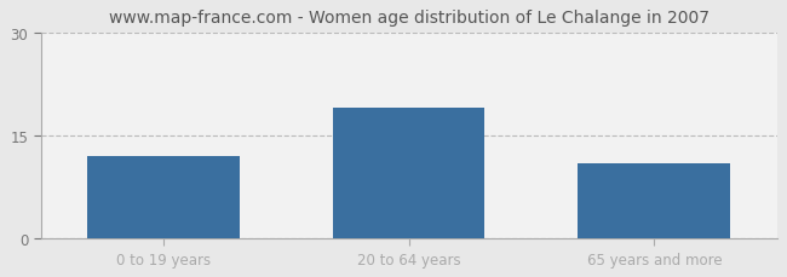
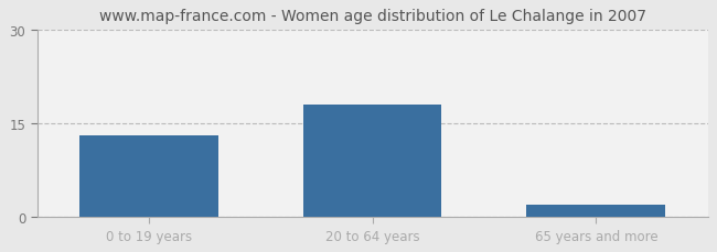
0 to 19 years: 12 -> 13
20 to 64 years: 19 -> 18
65 years and more: 11 -> 2
